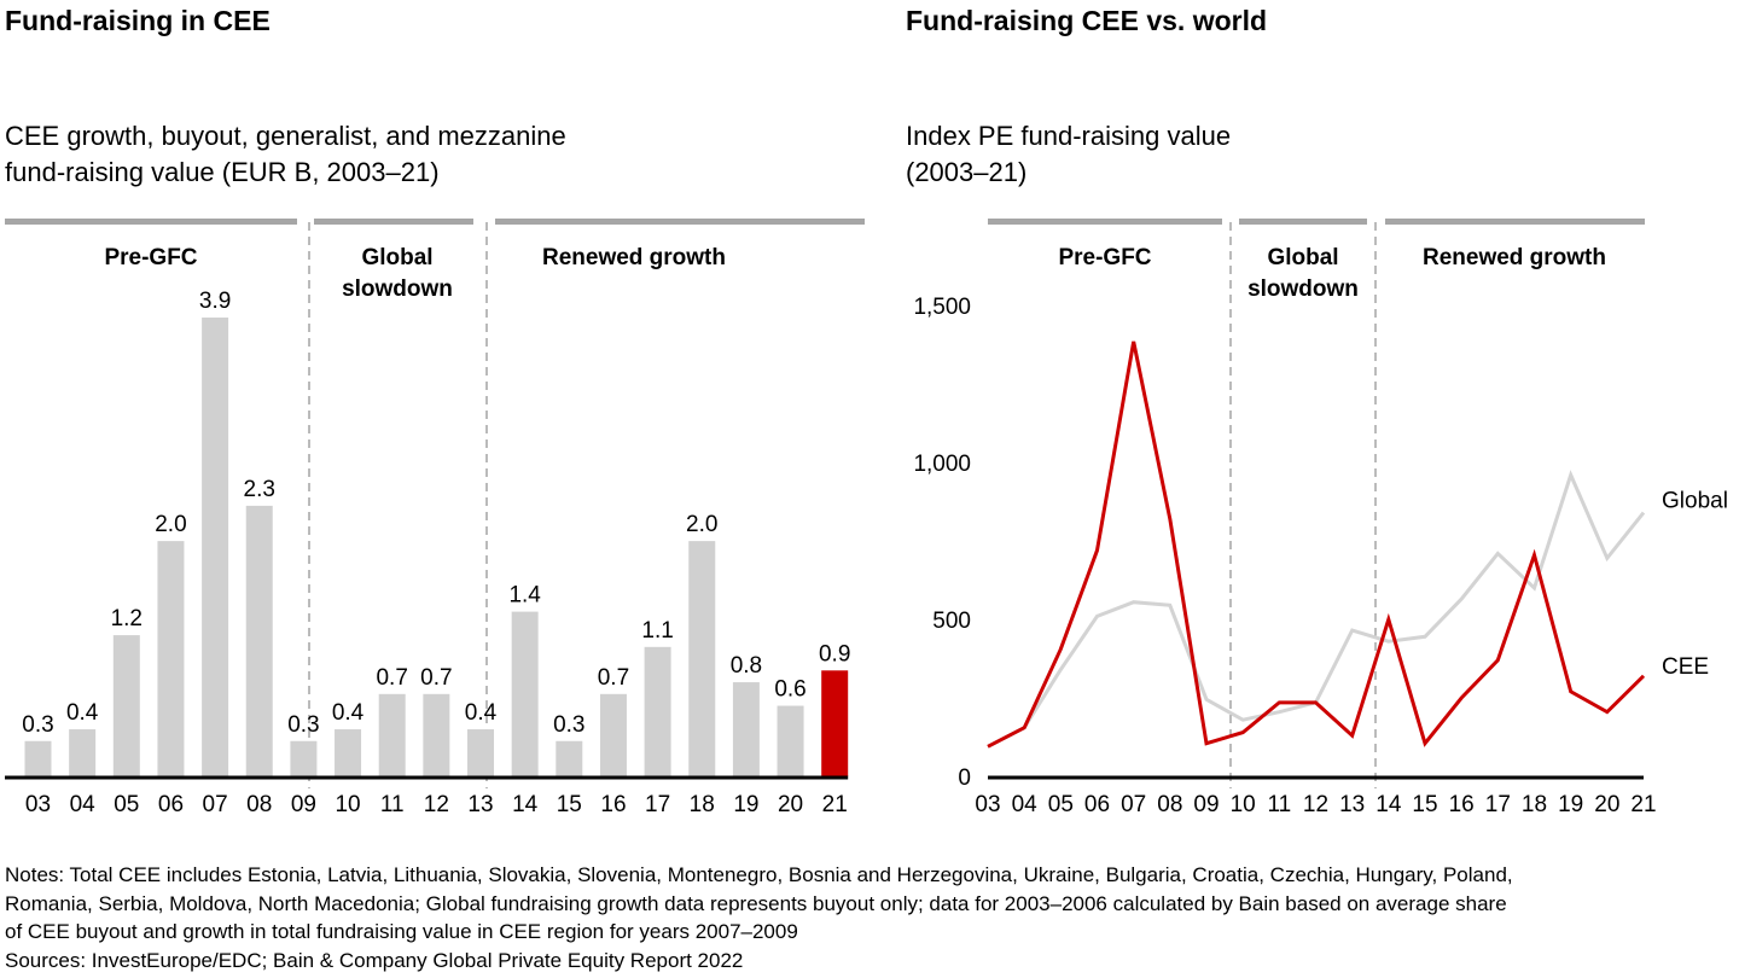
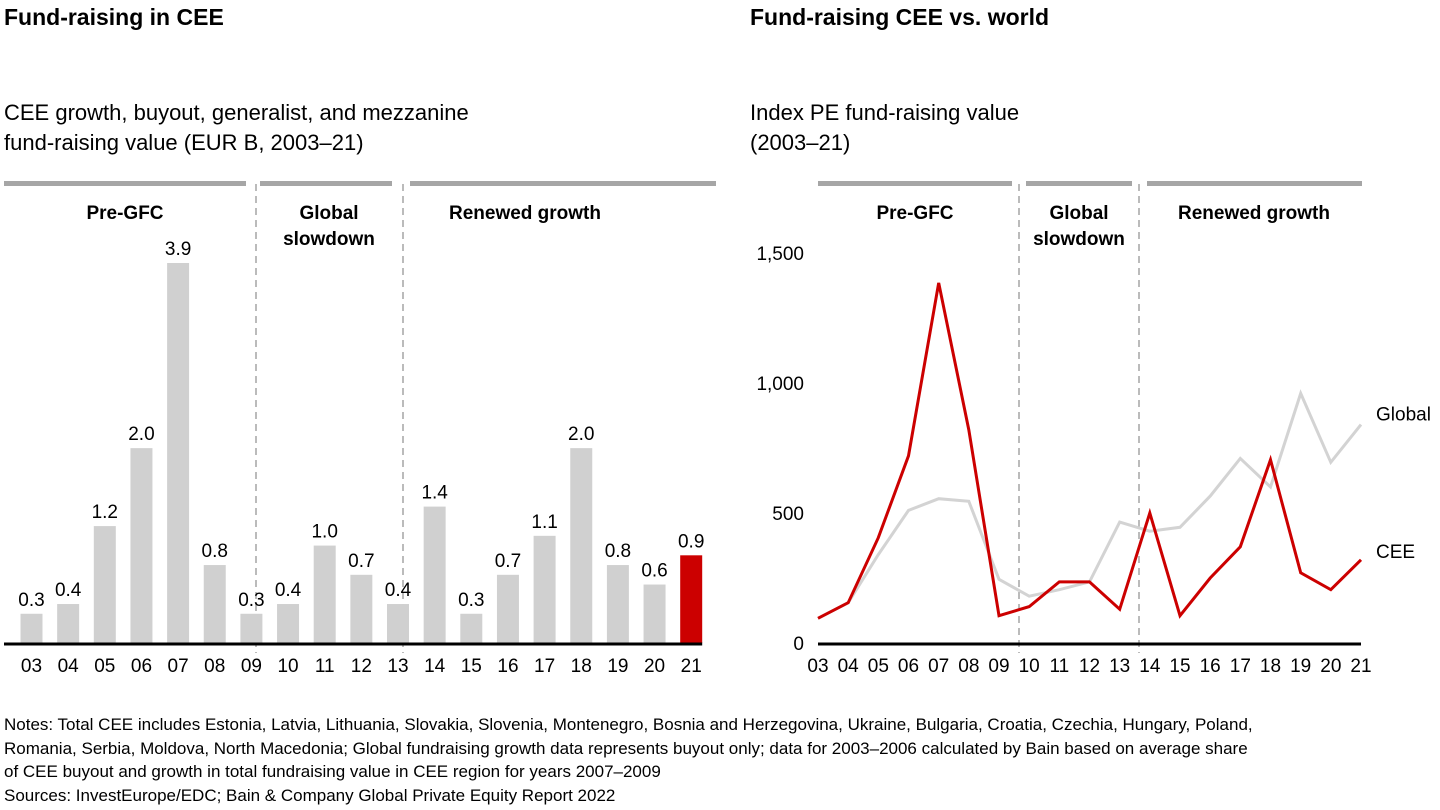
Fund-raising in CEE/08: 2.3 -> 0.8
Fund-raising in CEE/11: 0.7 -> 1.0
